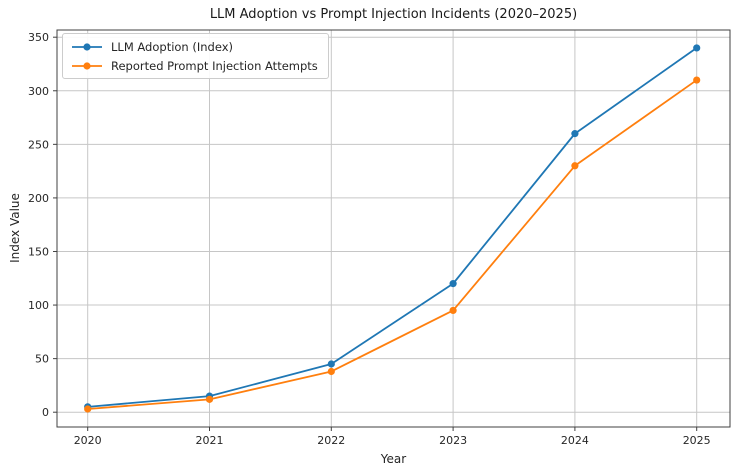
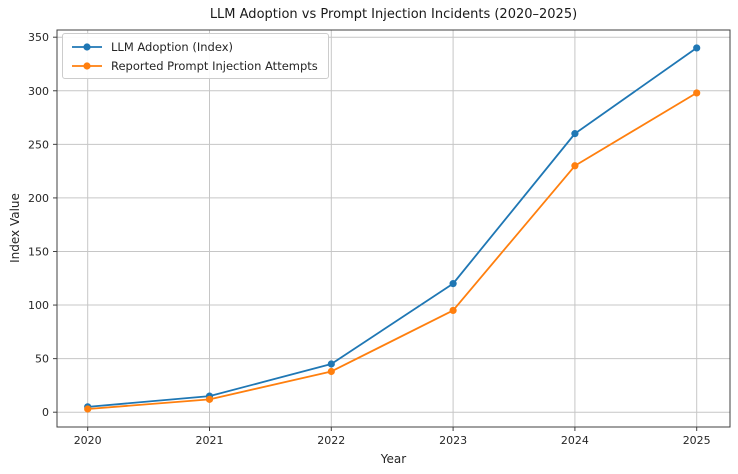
Reported Prompt Injection Attempts/2025: 310 -> 298
